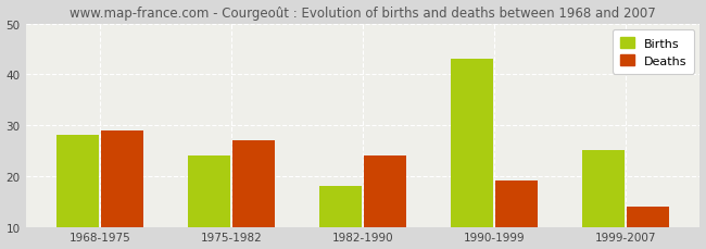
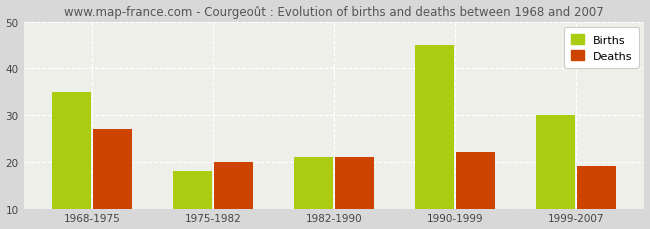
Births/1968-1975: 28 -> 35
Deaths/1968-1975: 29 -> 27
Births/1975-1982: 24 -> 18
Deaths/1975-1982: 27 -> 20
Births/1982-1990: 18 -> 21
Deaths/1982-1990: 24 -> 21
Births/1990-1999: 43 -> 45
Deaths/1990-1999: 19 -> 22
Births/1999-2007: 25 -> 30
Deaths/1999-2007: 14 -> 19
